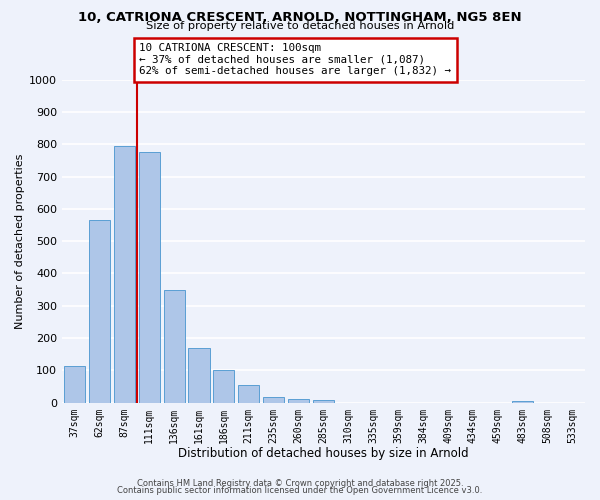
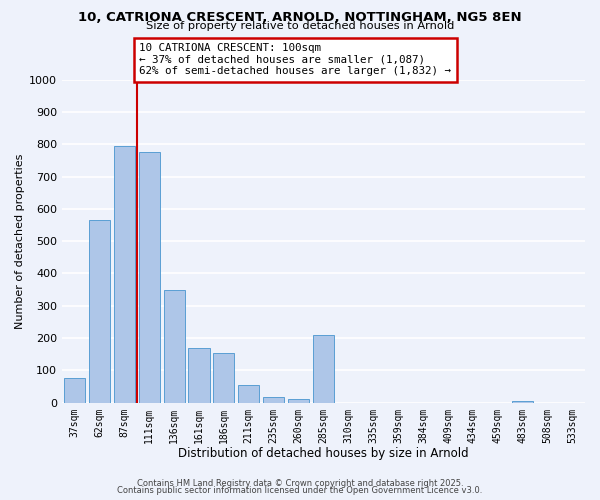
37sqm: 115 -> 75
186sqm: 100 -> 155
285sqm: 8 -> 210
